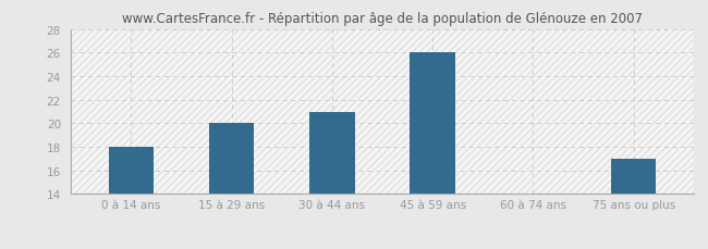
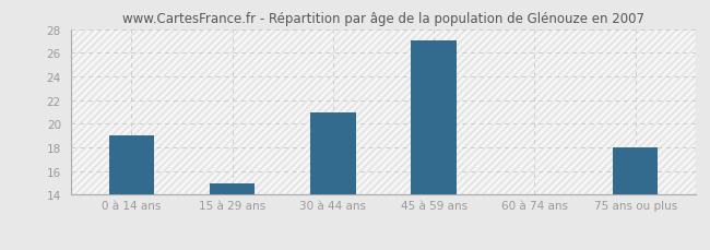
0 à 14 ans: 18 -> 19
15 à 29 ans: 20 -> 15
45 à 59 ans: 26 -> 27
75 ans ou plus: 17 -> 18
